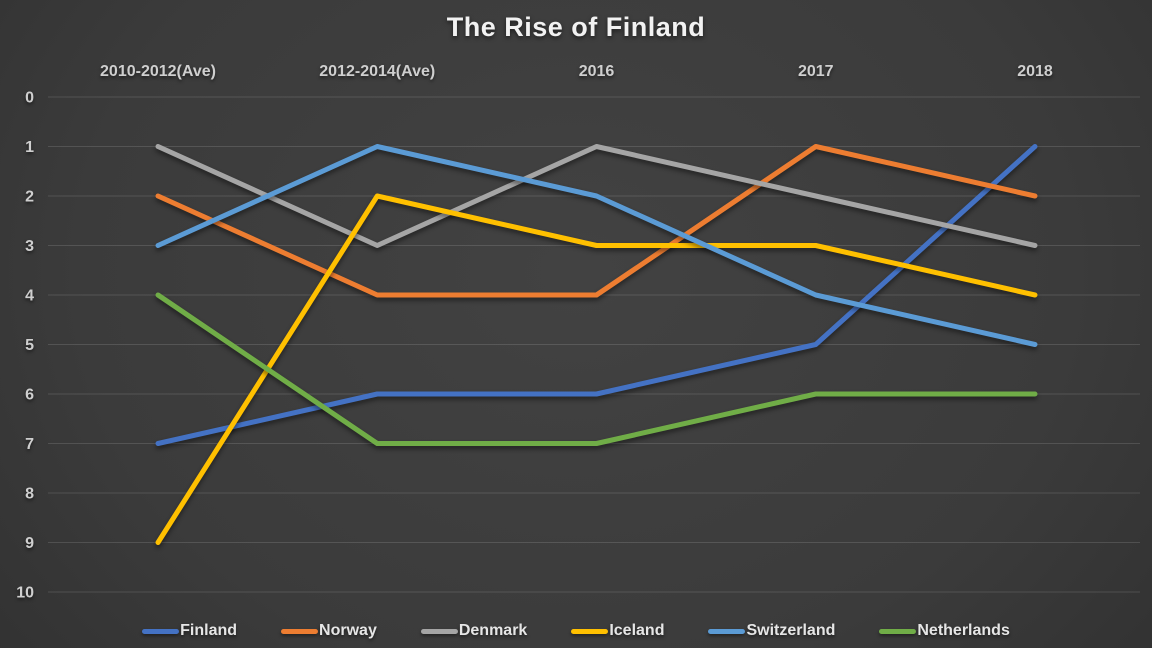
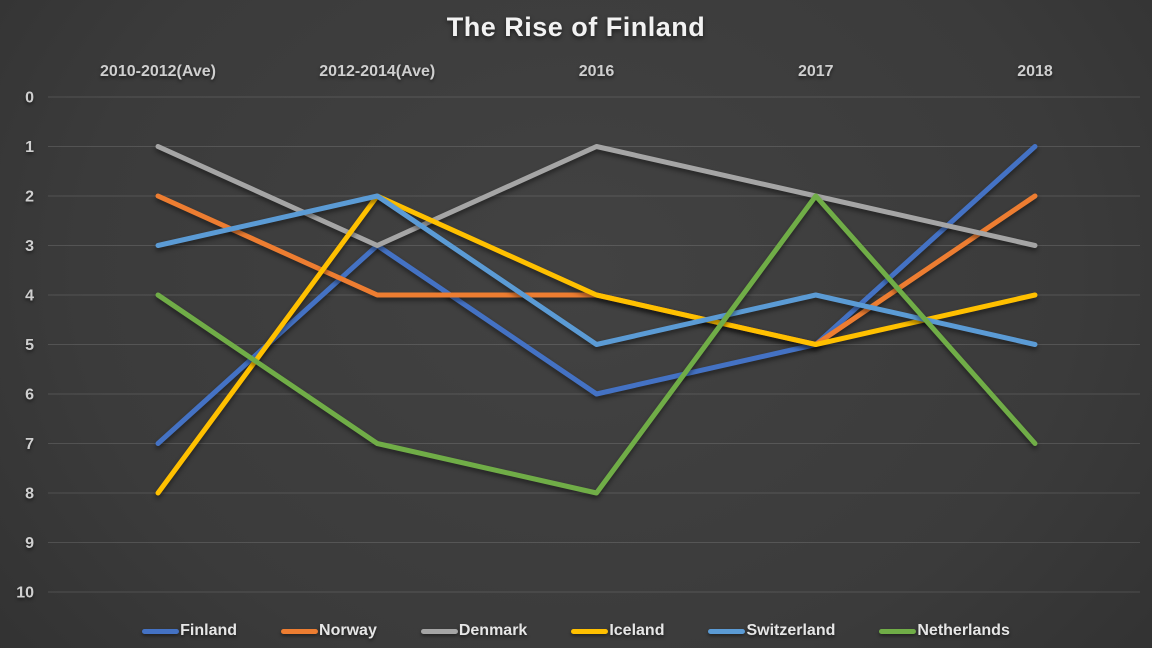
Iceland/2010-2012(Ave): 9 -> 8
Finland/2012-2014(Ave): 6 -> 3
Switzerland/2012-2014(Ave): 1 -> 2
Iceland/2016: 3 -> 4
Switzerland/2016: 2 -> 5
Netherlands/2016: 7 -> 8
Norway/2017: 1 -> 5
Iceland/2017: 3 -> 5
Netherlands/2017: 6 -> 2
Netherlands/2018: 6 -> 7
